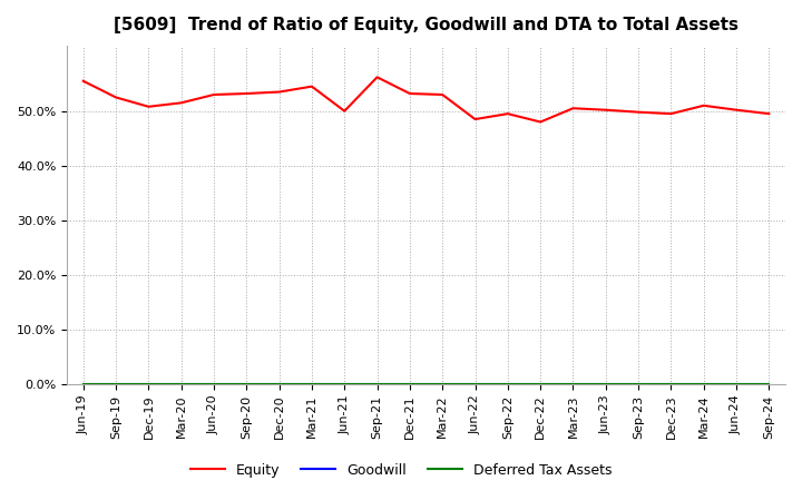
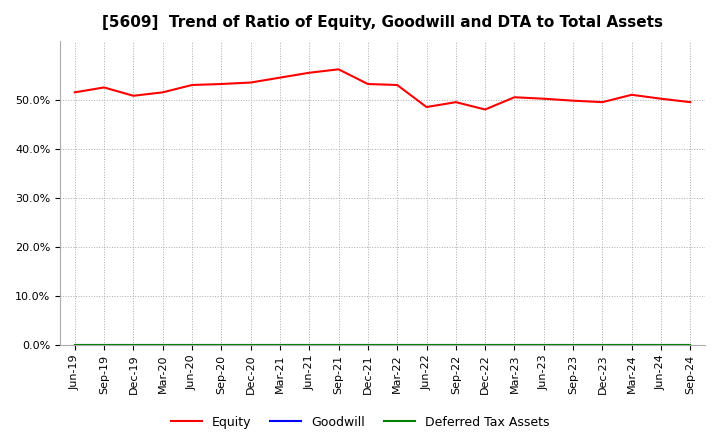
Equity/Jun-19: 55.5% -> 51.5%
Equity/Jun-21: 50.0% -> 55.5%
